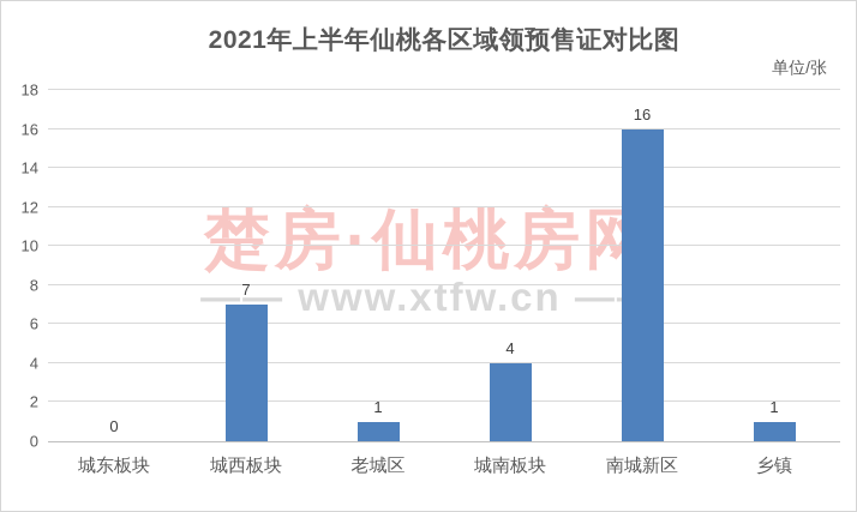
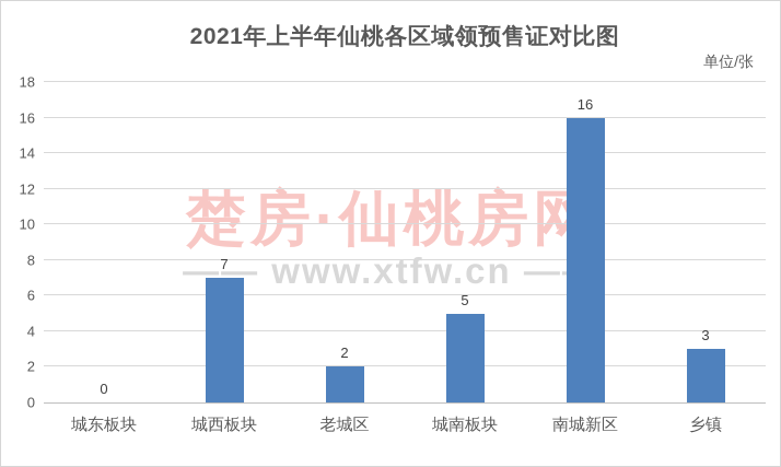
老城区: 1 -> 2
城南板块: 4 -> 5
乡镇: 1 -> 3
